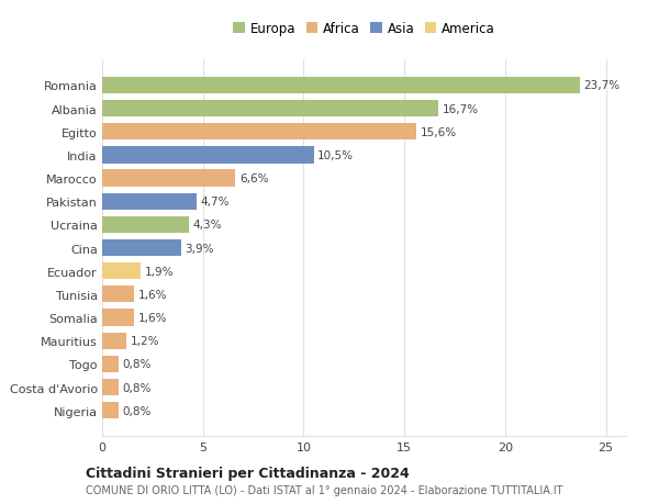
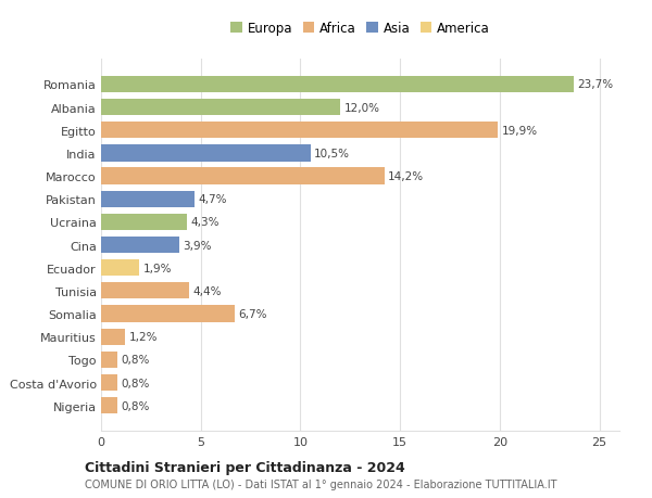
Albania: 16,7% -> 12,0%
Egitto: 15,6% -> 19,9%
Marocco: 6,6% -> 14,2%
Tunisia: 1,6% -> 4,4%
Somalia: 1,6% -> 6,7%
